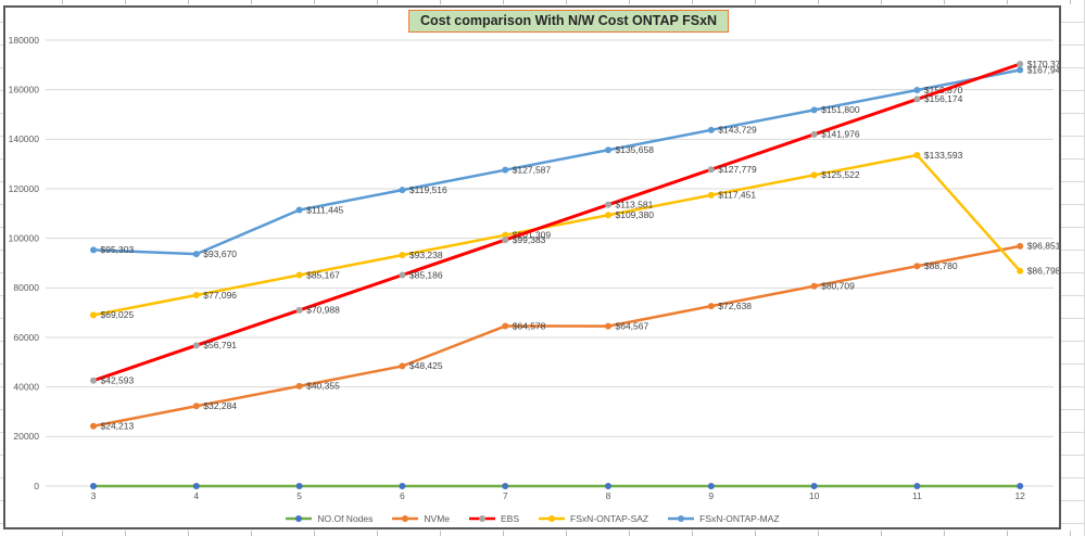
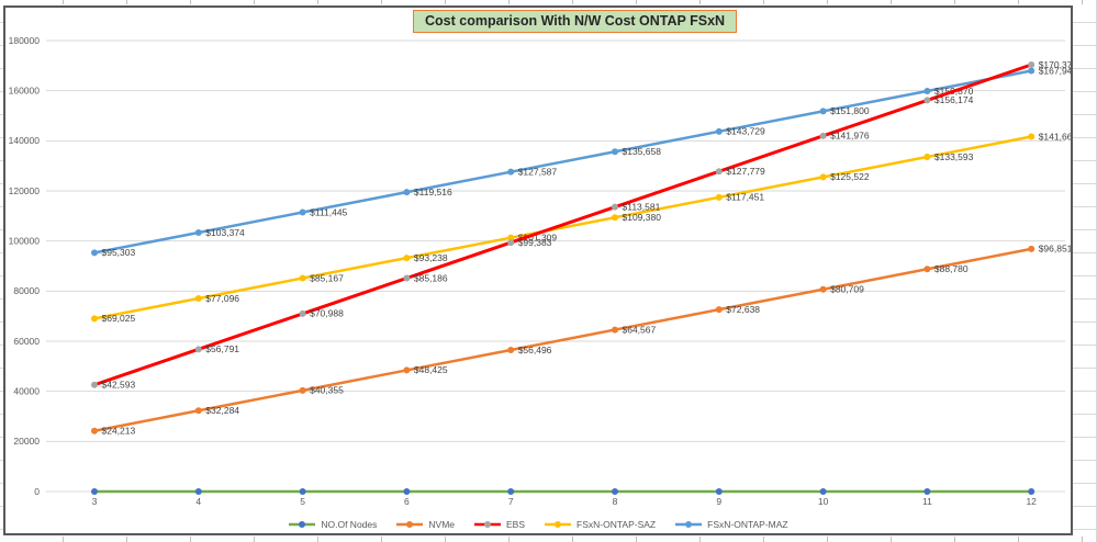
FSxN-ONTAP-MAZ/4: $93,670 -> $103,374
NVMe/7: $64,578 -> $56,496
FSxN-ONTAP-SAZ/12: $86,798 -> $141,663
